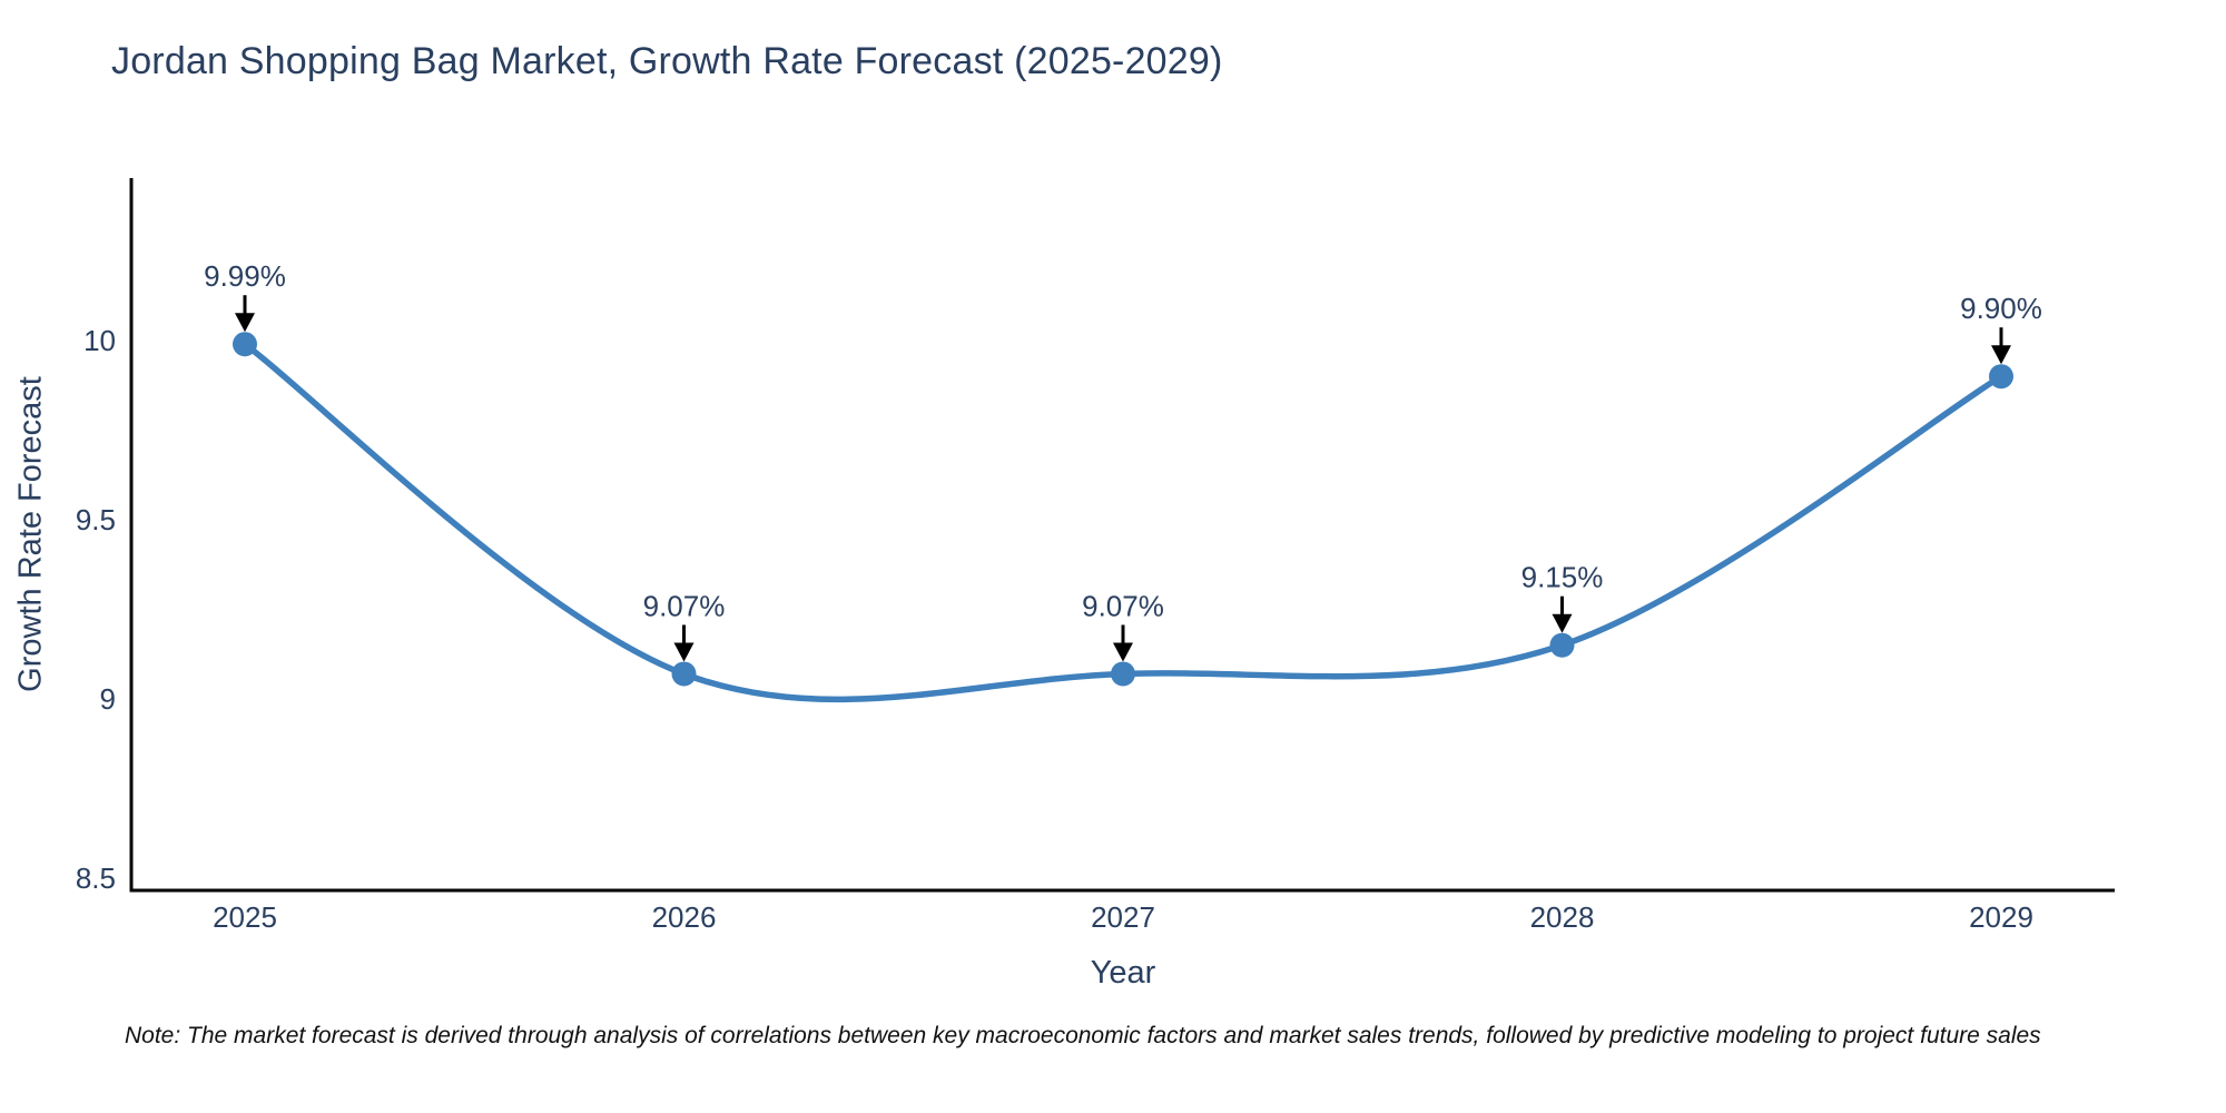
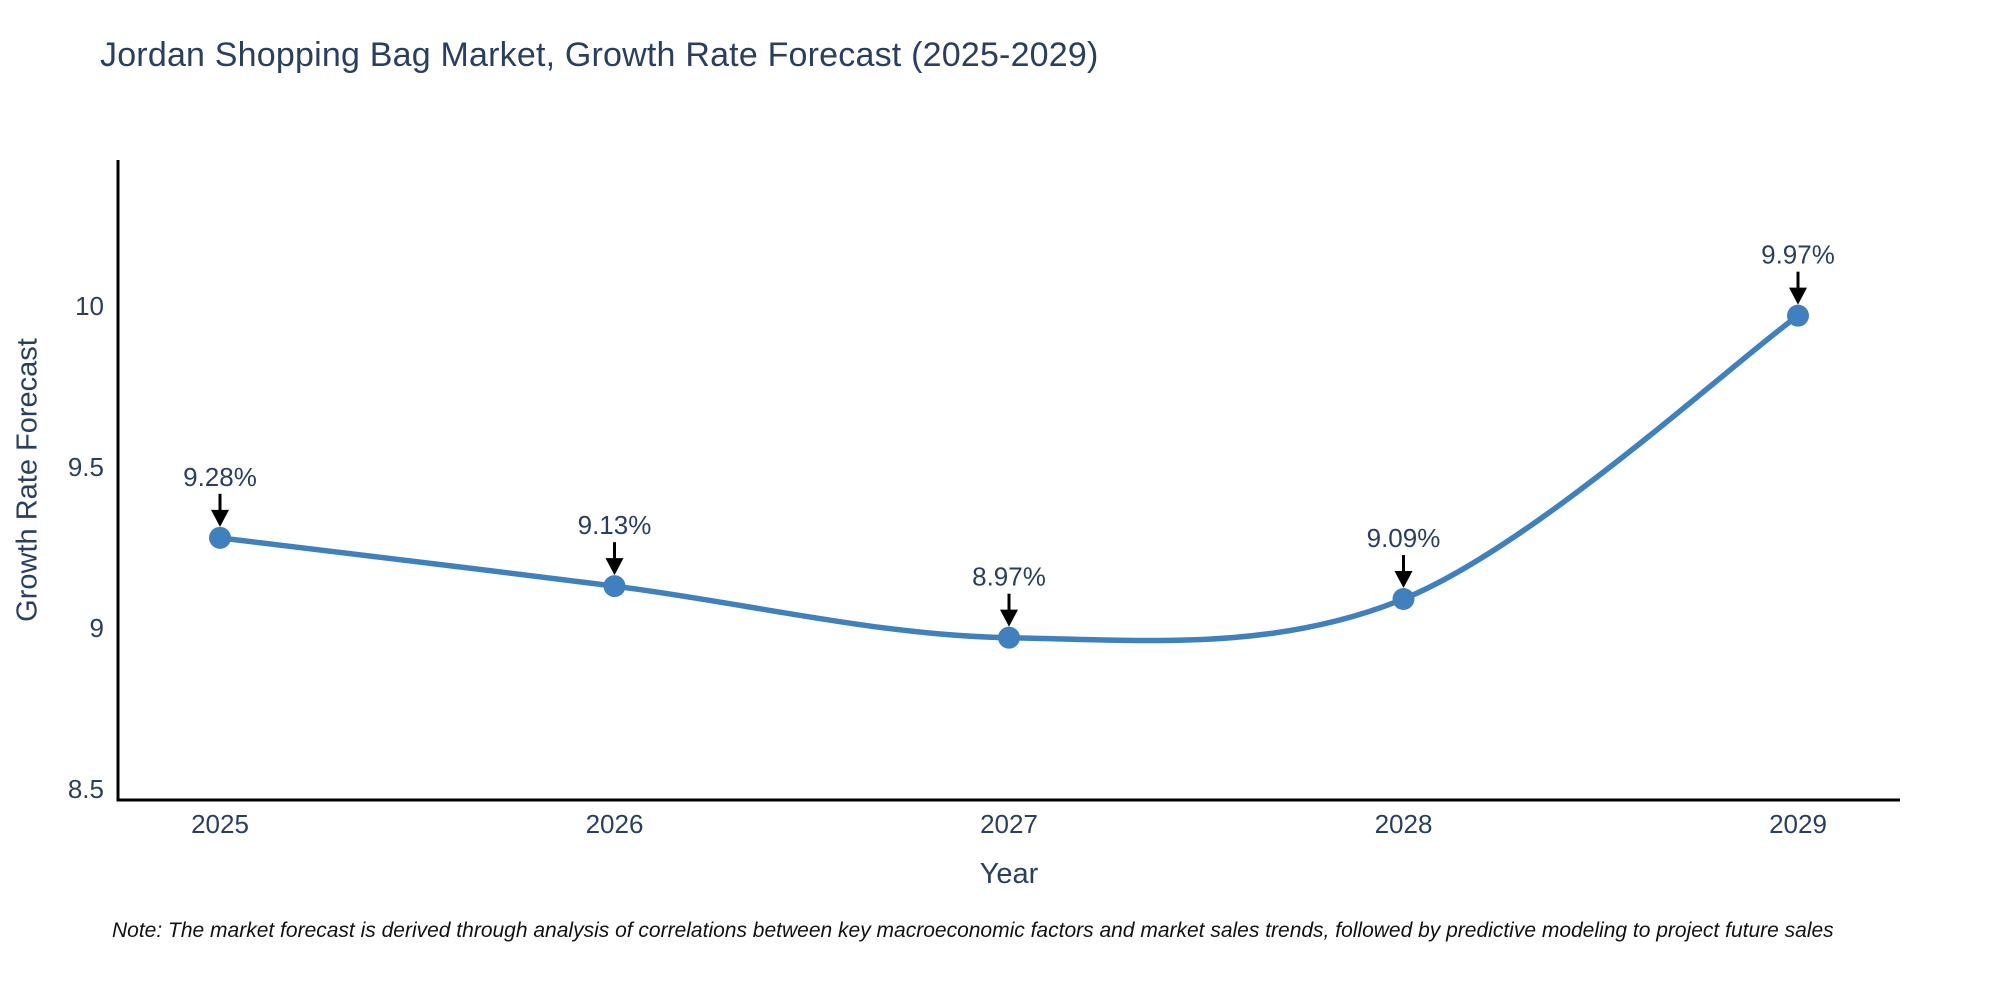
2025: 9.99% -> 9.28%
2026: 9.07% -> 9.13%
2027: 9.07% -> 8.97%
2028: 9.15% -> 9.09%
2029: 9.90% -> 9.97%
